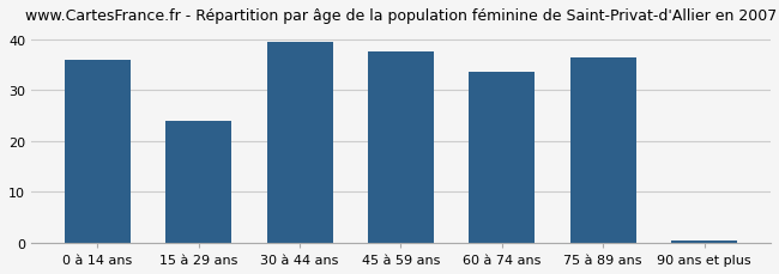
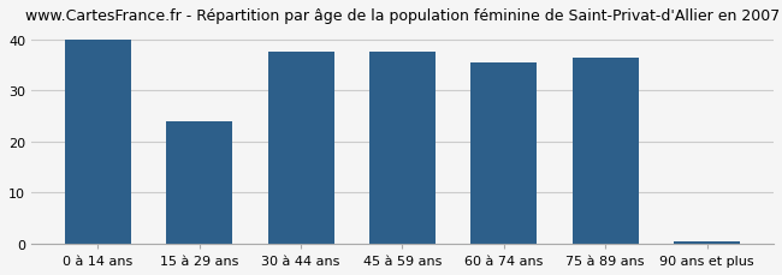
0 à 14 ans: 36.0 -> 40.0
30 à 44 ans: 39.5 -> 37.5
60 à 74 ans: 33.5 -> 35.5
